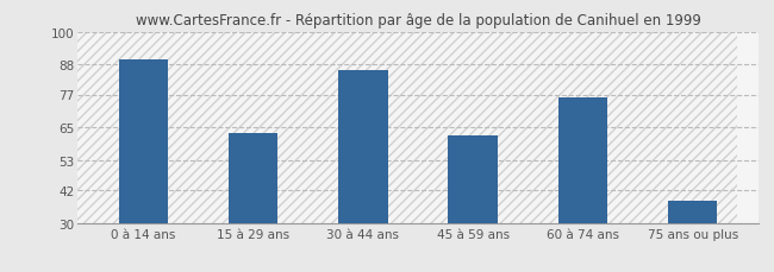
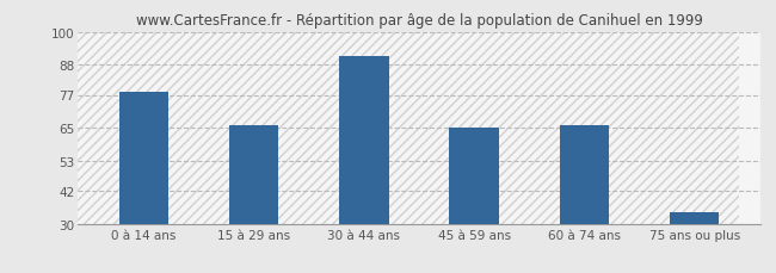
0 à 14 ans: 90 -> 78
15 à 29 ans: 63 -> 66
30 à 44 ans: 86 -> 91
45 à 59 ans: 62 -> 65
60 à 74 ans: 76 -> 66
75 ans ou plus: 38 -> 34
